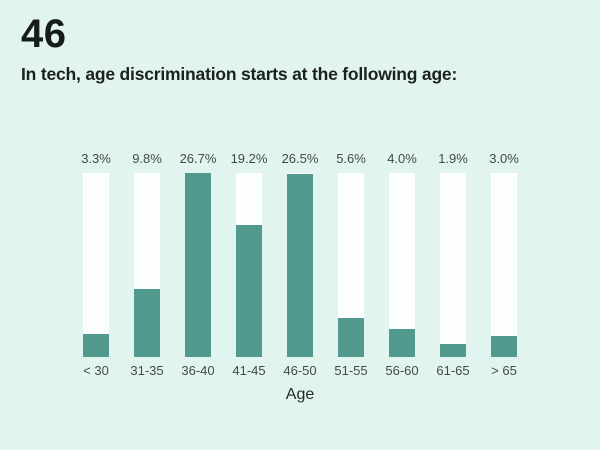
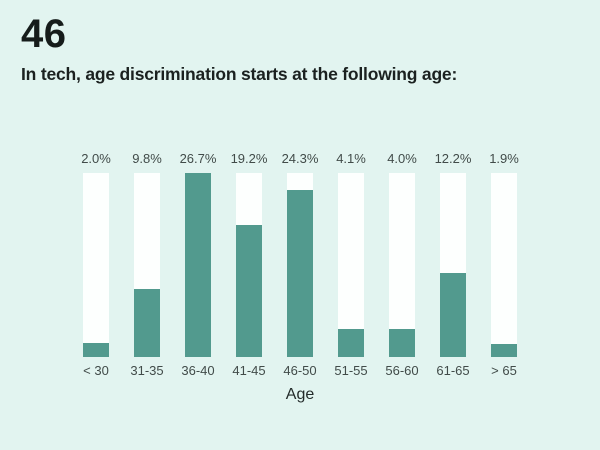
< 30: 3.3% -> 2.0%
46-50: 26.5% -> 24.3%
51-55: 5.6% -> 4.1%
61-65: 1.9% -> 12.2%
> 65: 3.0% -> 1.9%
